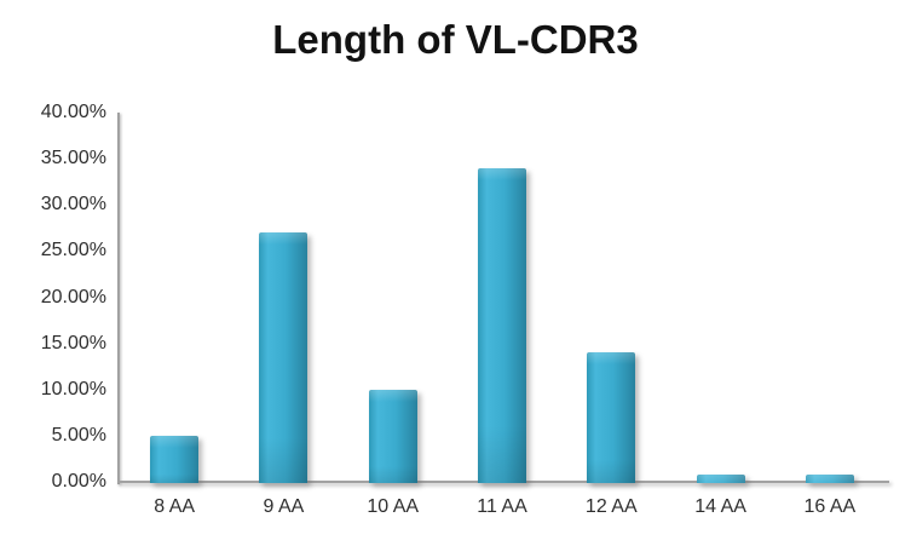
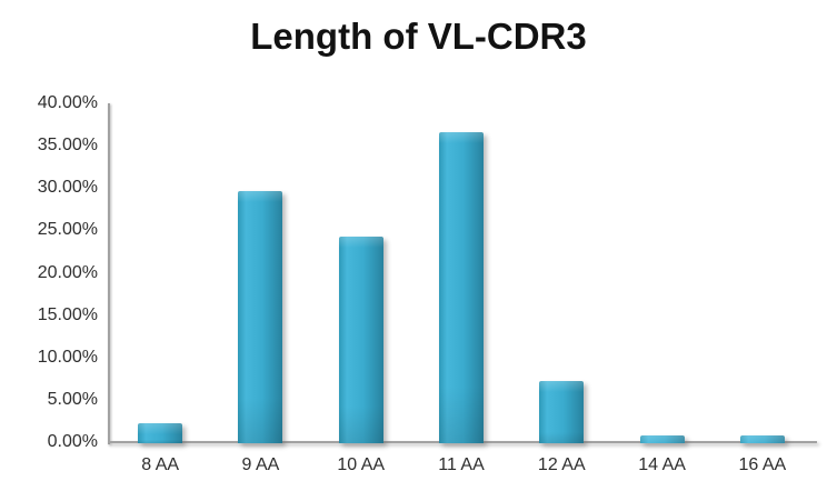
8 AA: 5% -> 2%
9 AA: 27% -> 30%
10 AA: 10% -> 24%
11 AA: 34% -> 37%
12 AA: 14% -> 7%
